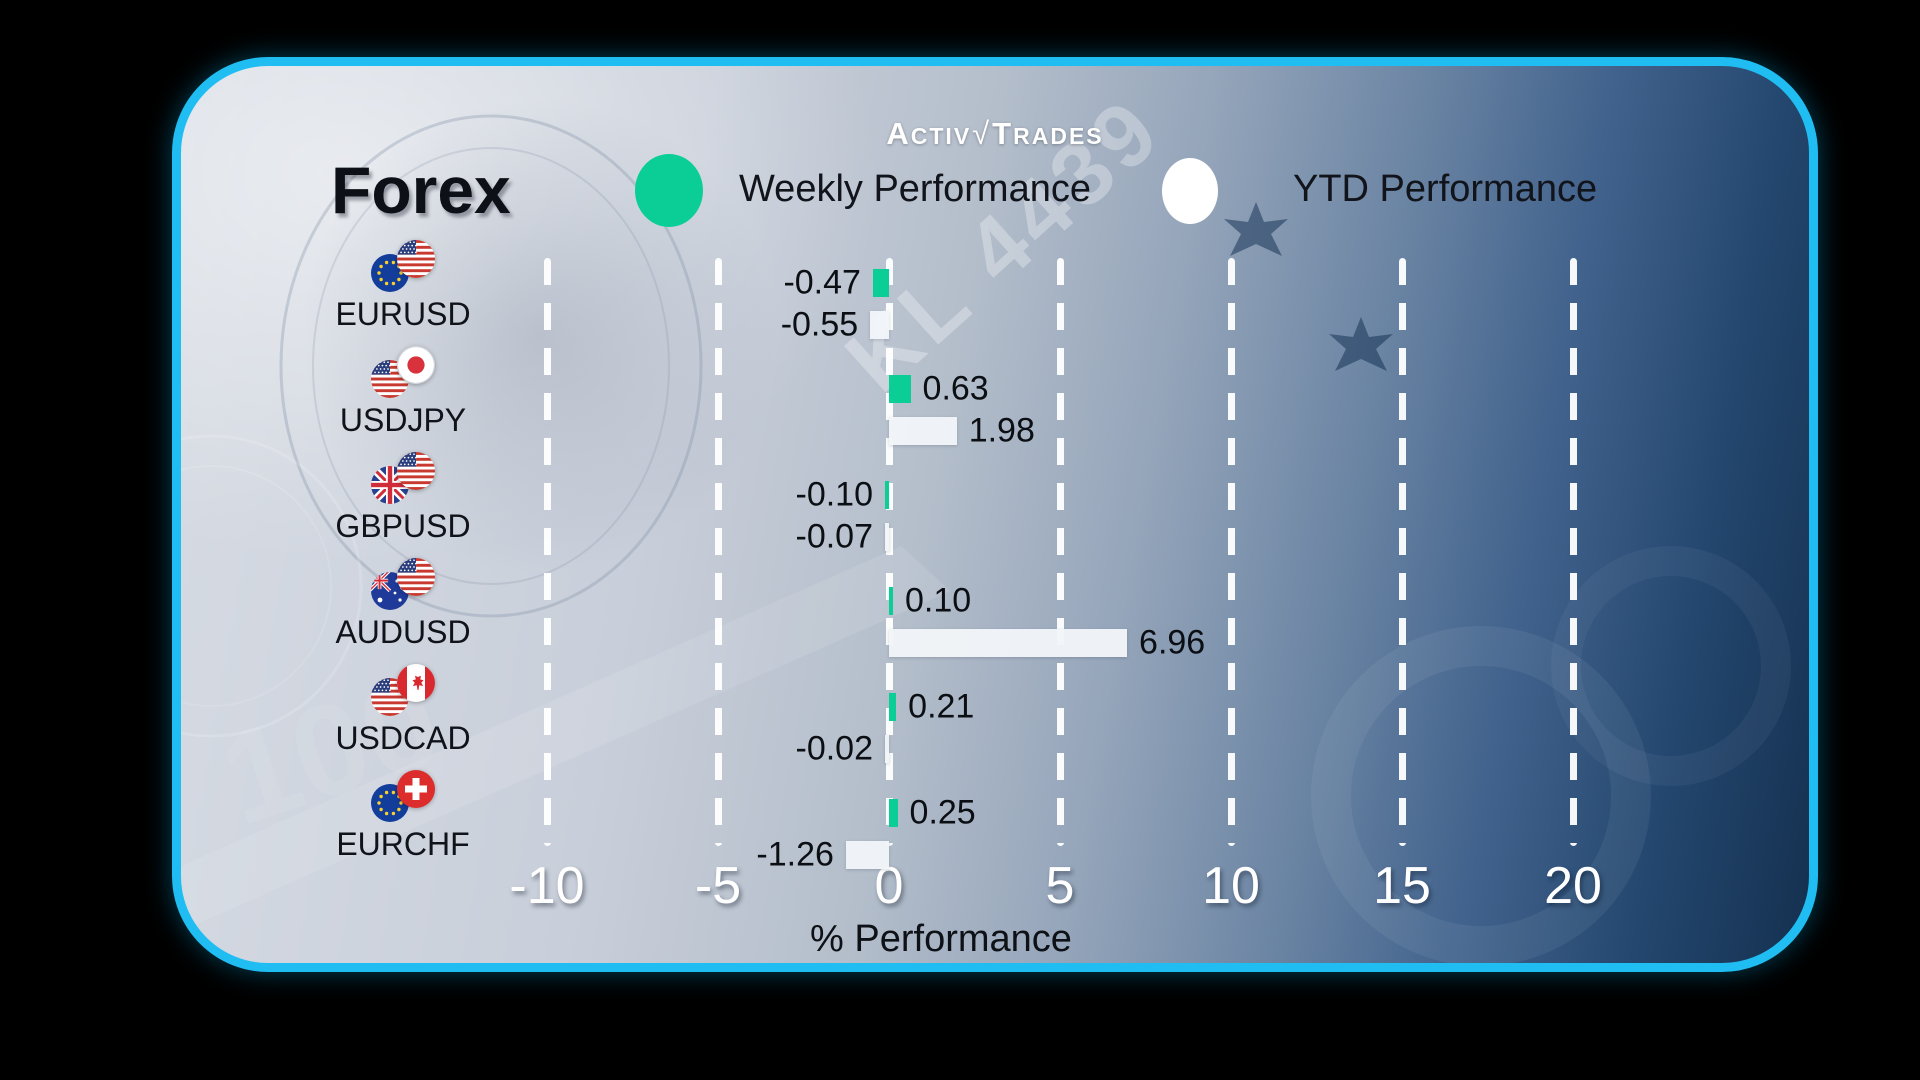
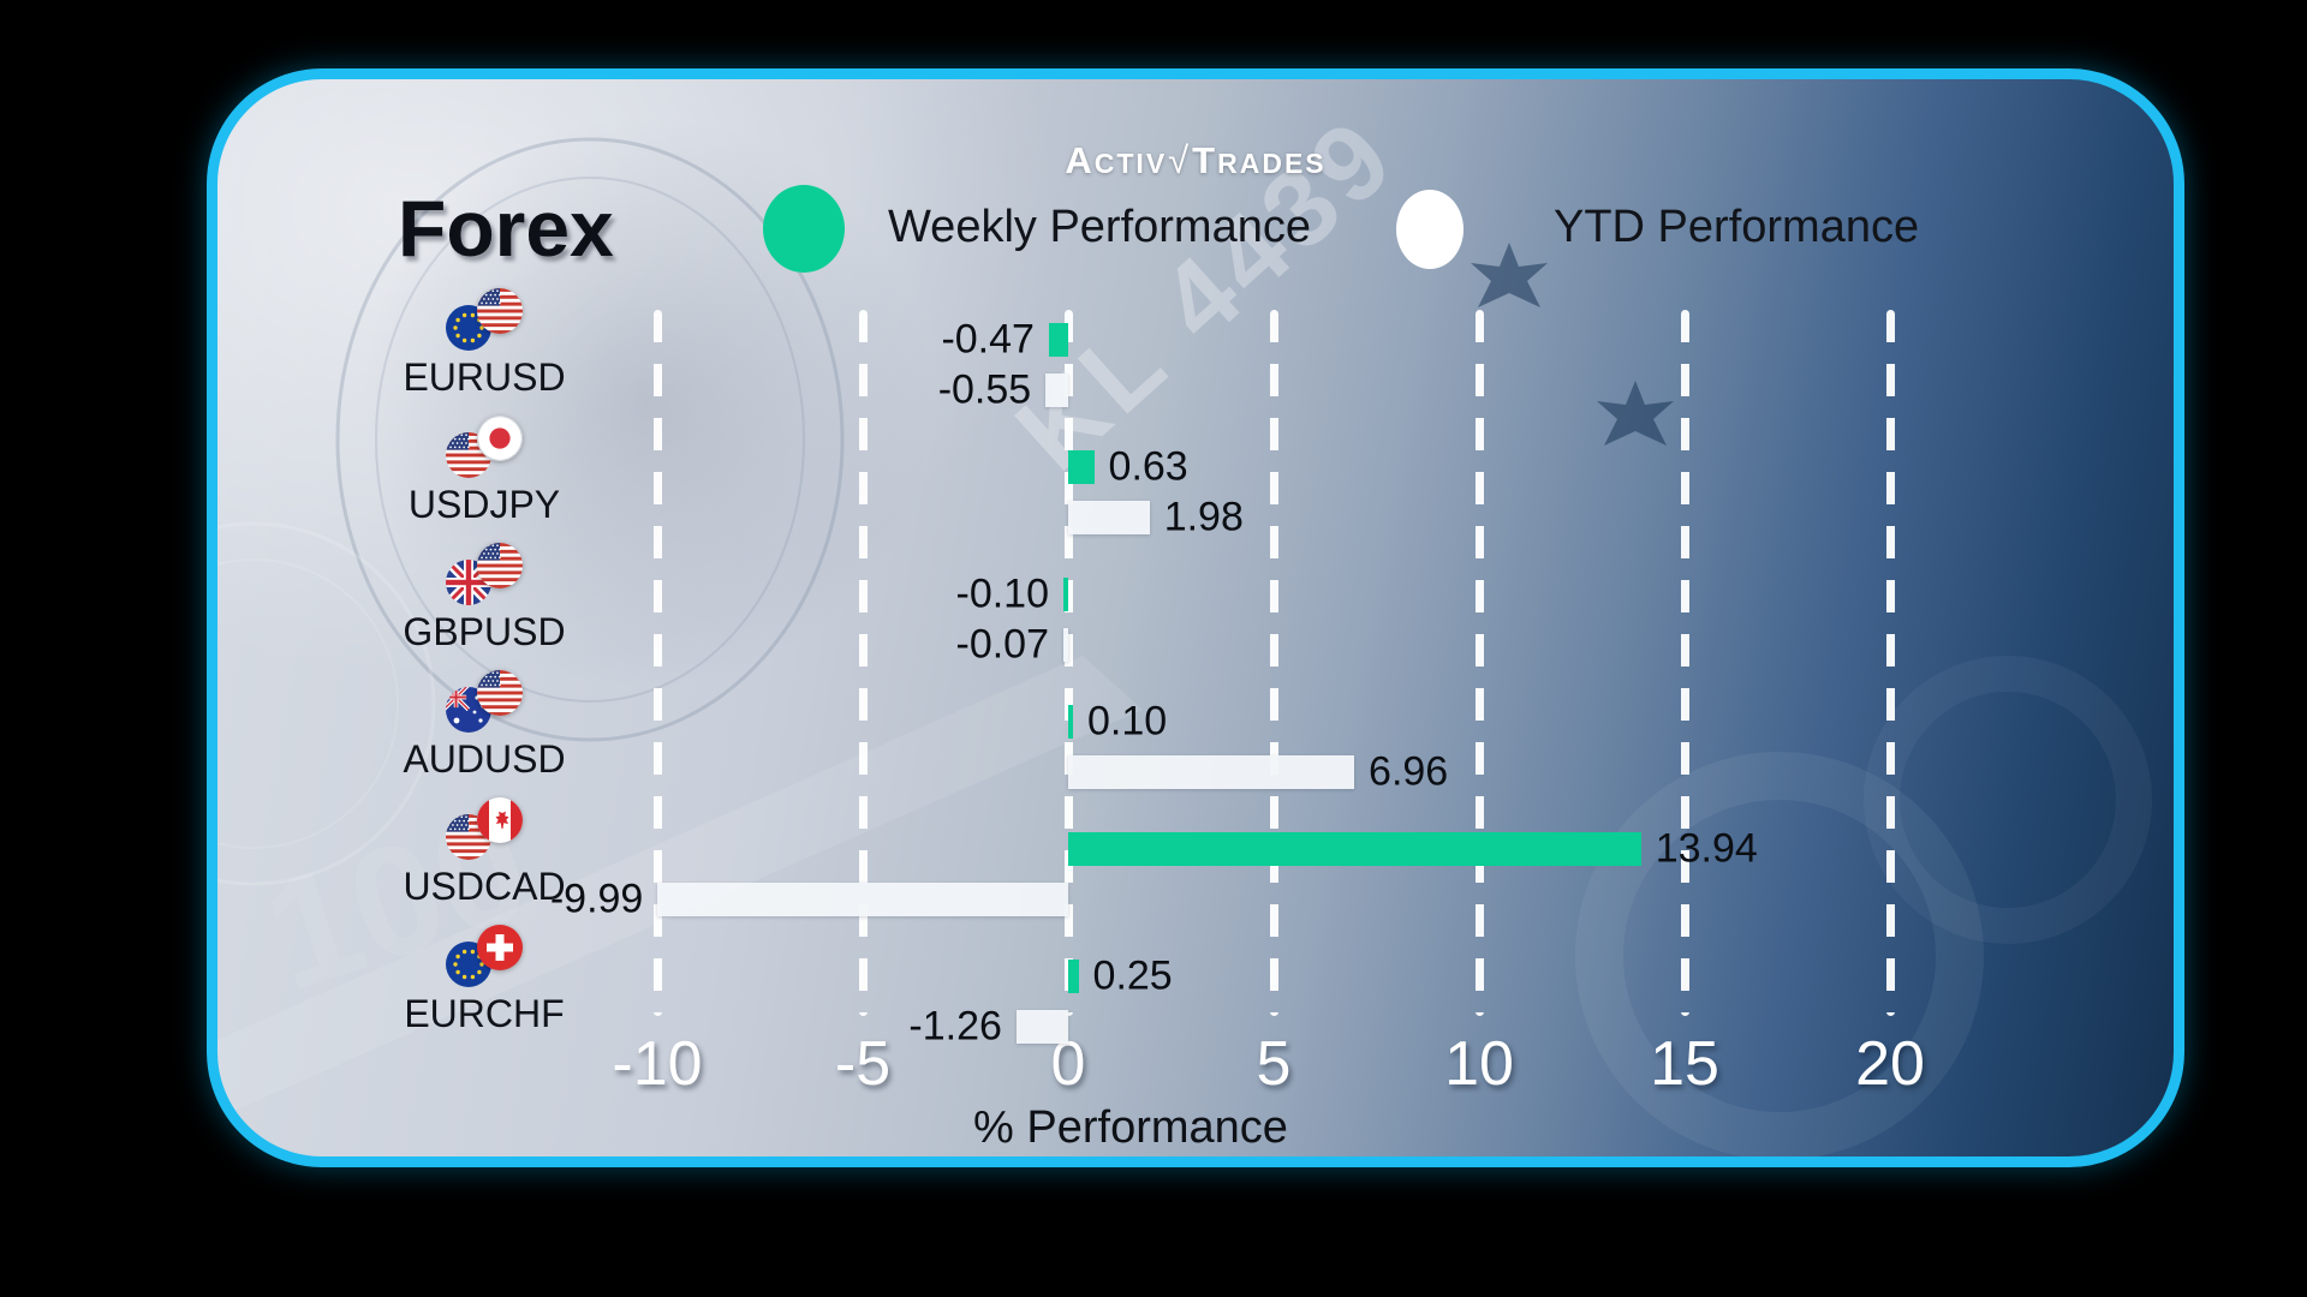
Weekly Performance/USDCAD: 0.21 -> 13.94
YTD Performance/USDCAD: -0.02 -> -9.99
